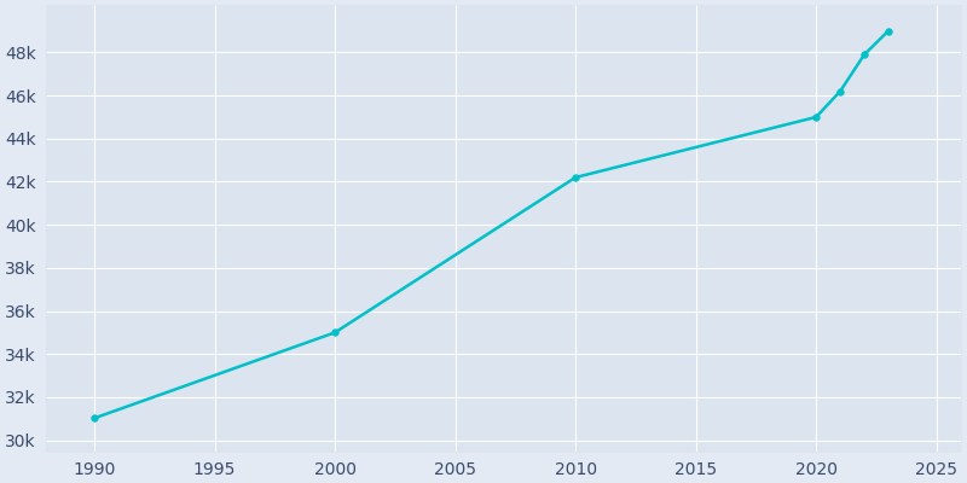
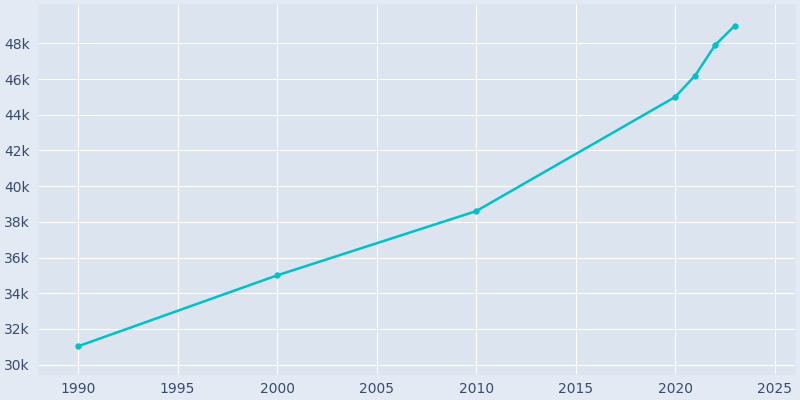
2010: 42.2k -> 38.6k
